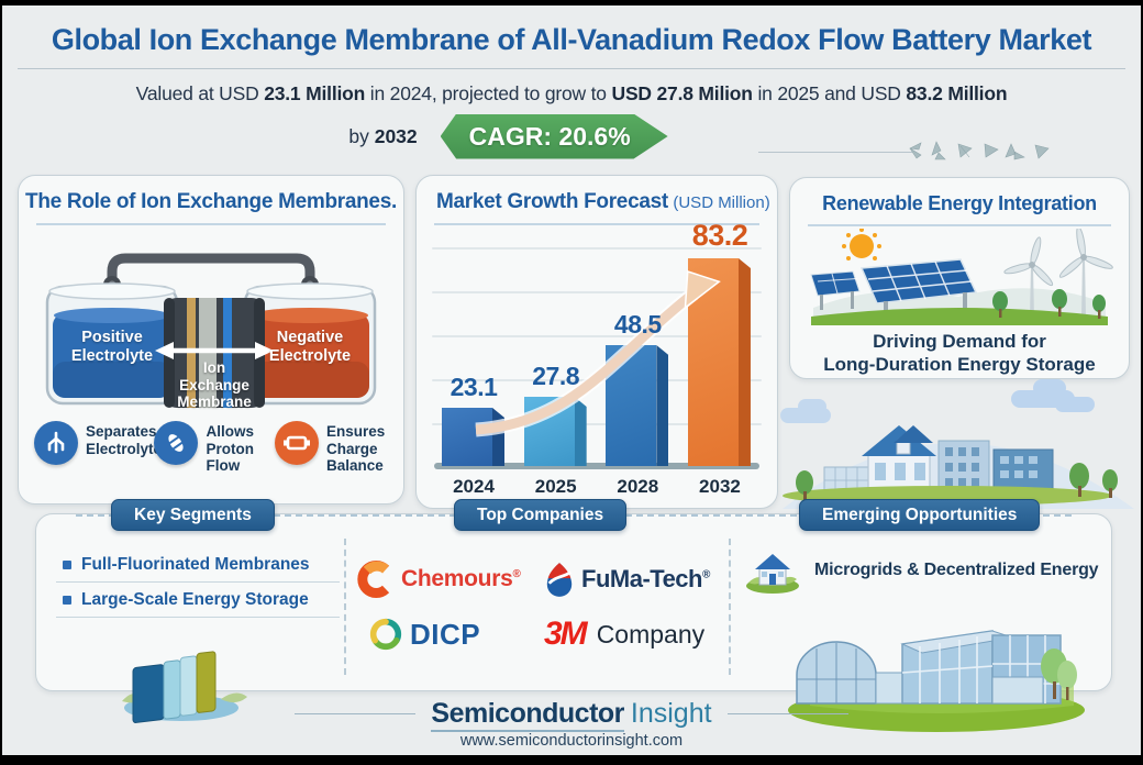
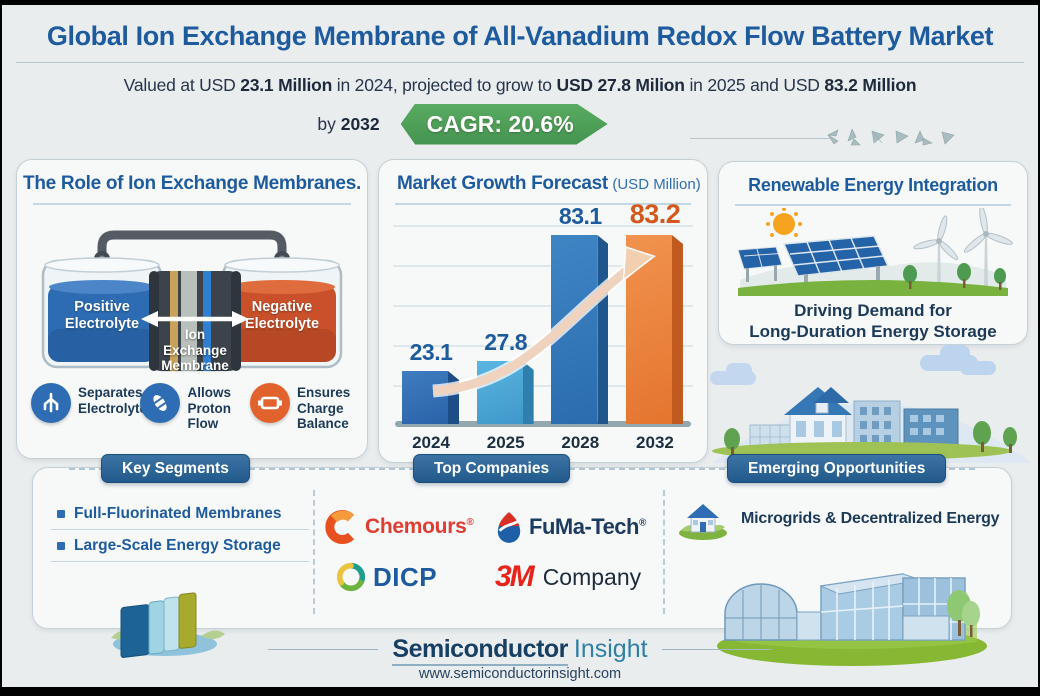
2028: 48.5 -> 83.1
